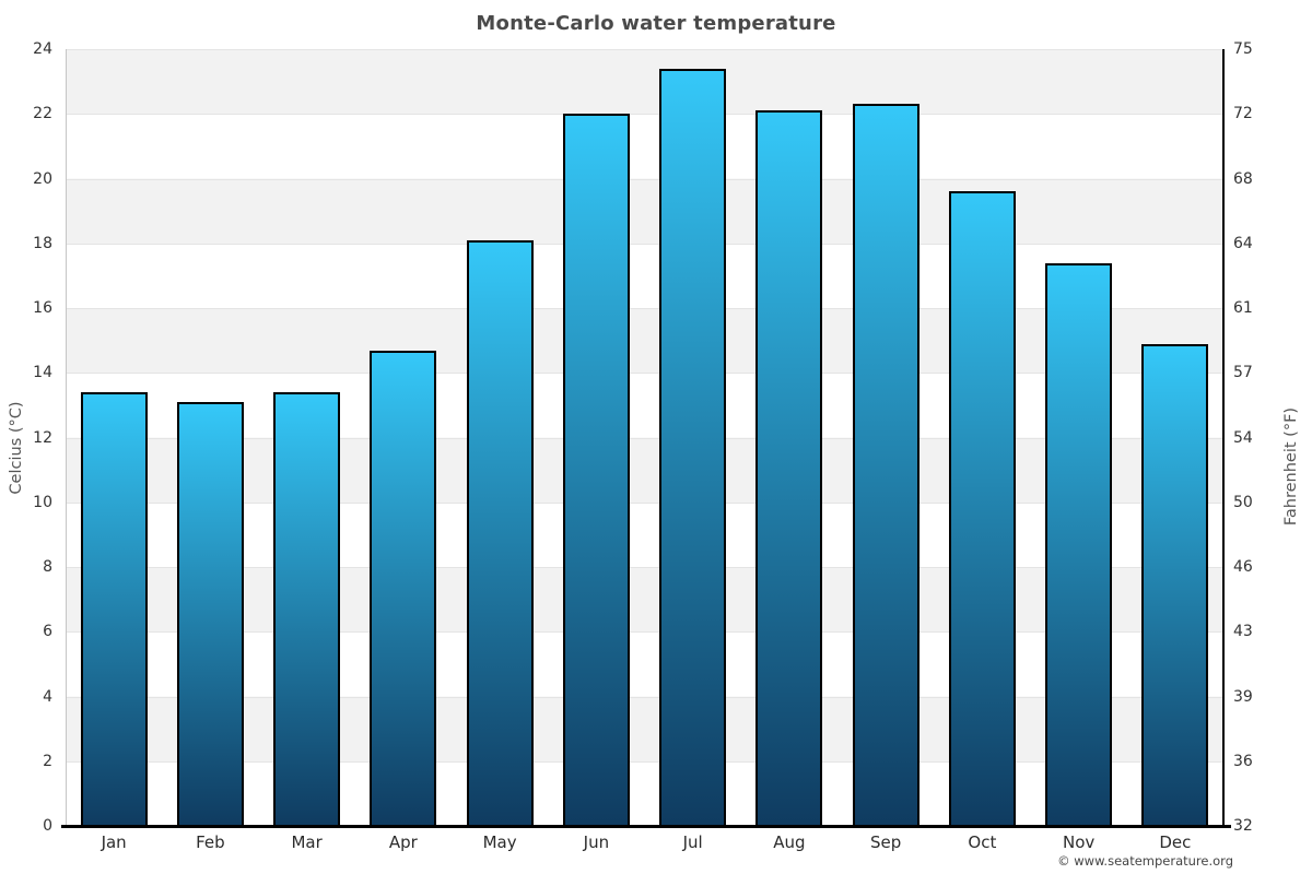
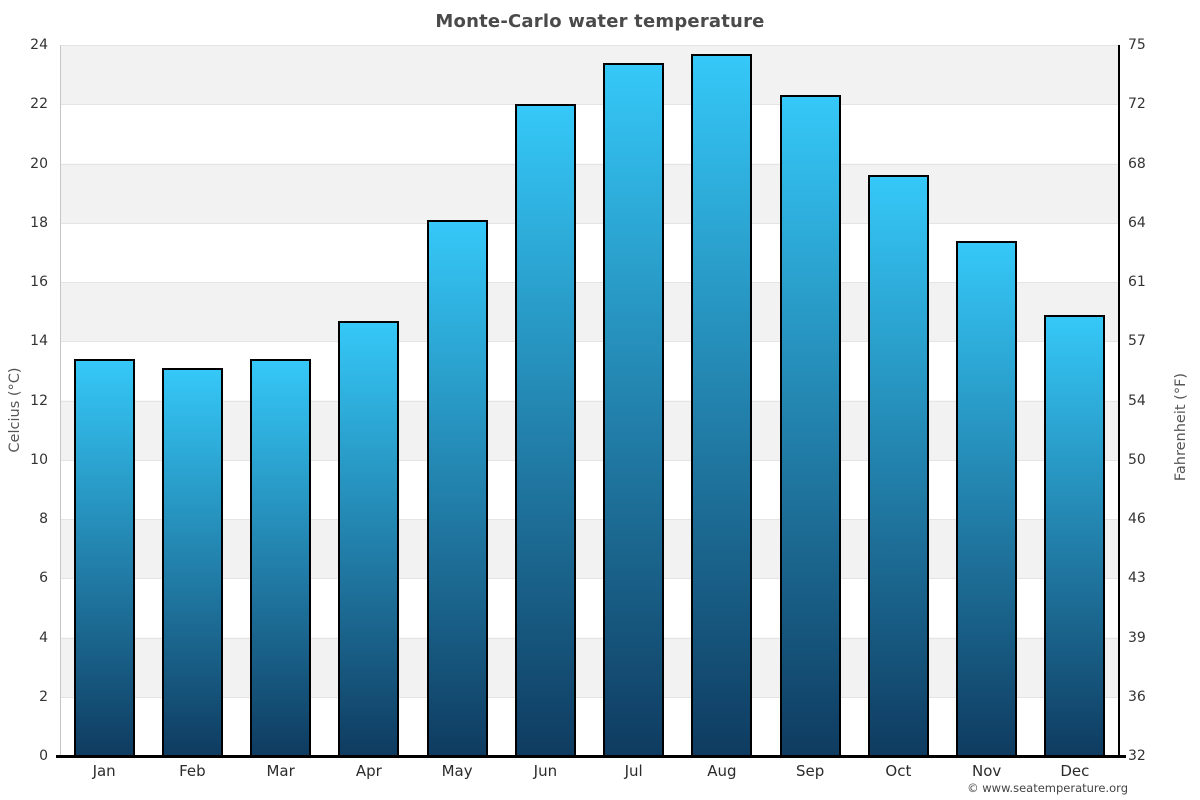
Aug: 22.1 -> 23.7
